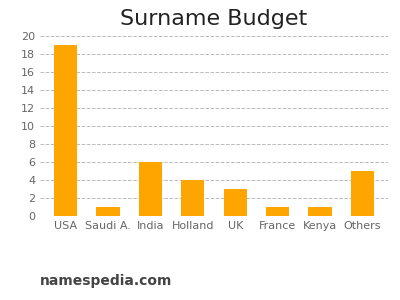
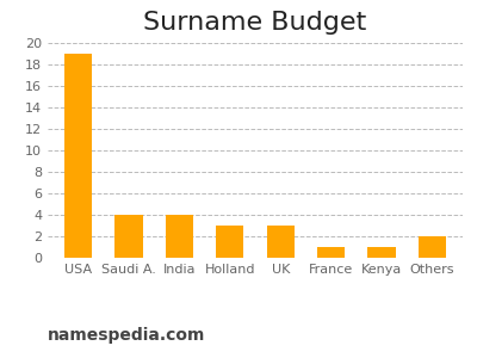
Saudi A.: 1 -> 4
India: 6 -> 4
Holland: 4 -> 3
Others: 5 -> 2
